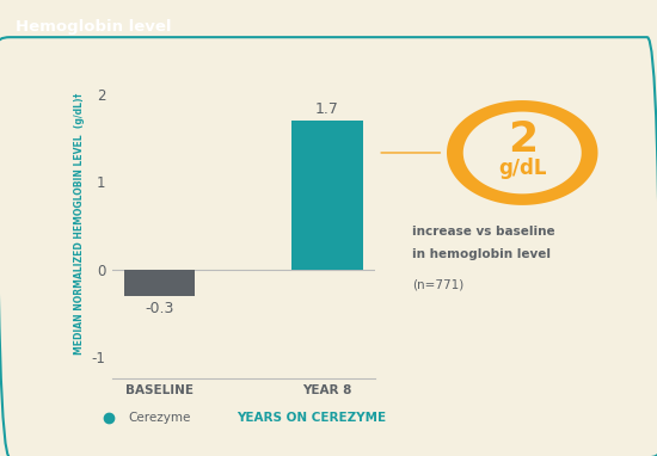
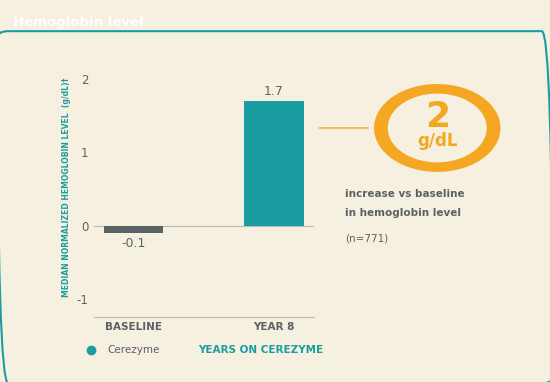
BASELINE: -0.3 -> -0.1
